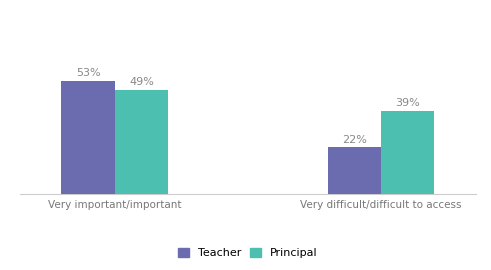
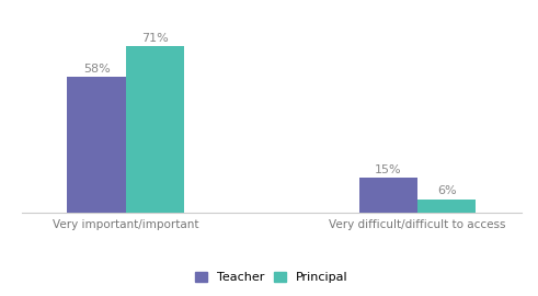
Teacher/Very important/important: 53% -> 58%
Principal/Very important/important: 49% -> 71%
Teacher/Very difficult/difficult to access: 22% -> 15%
Principal/Very difficult/difficult to access: 39% -> 6%
